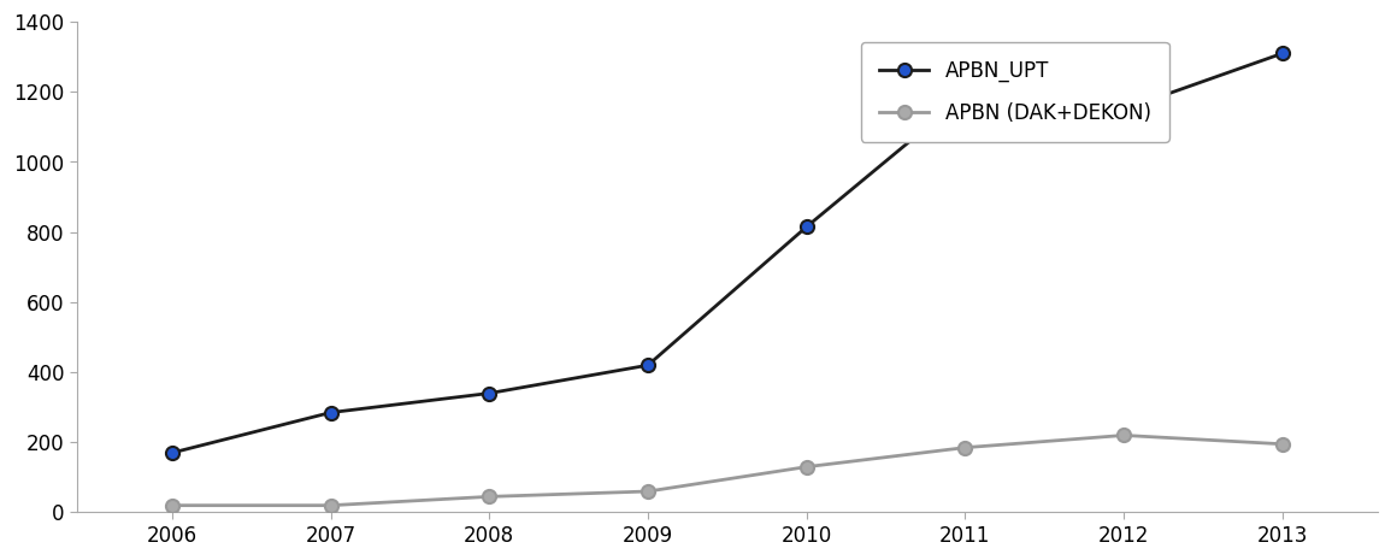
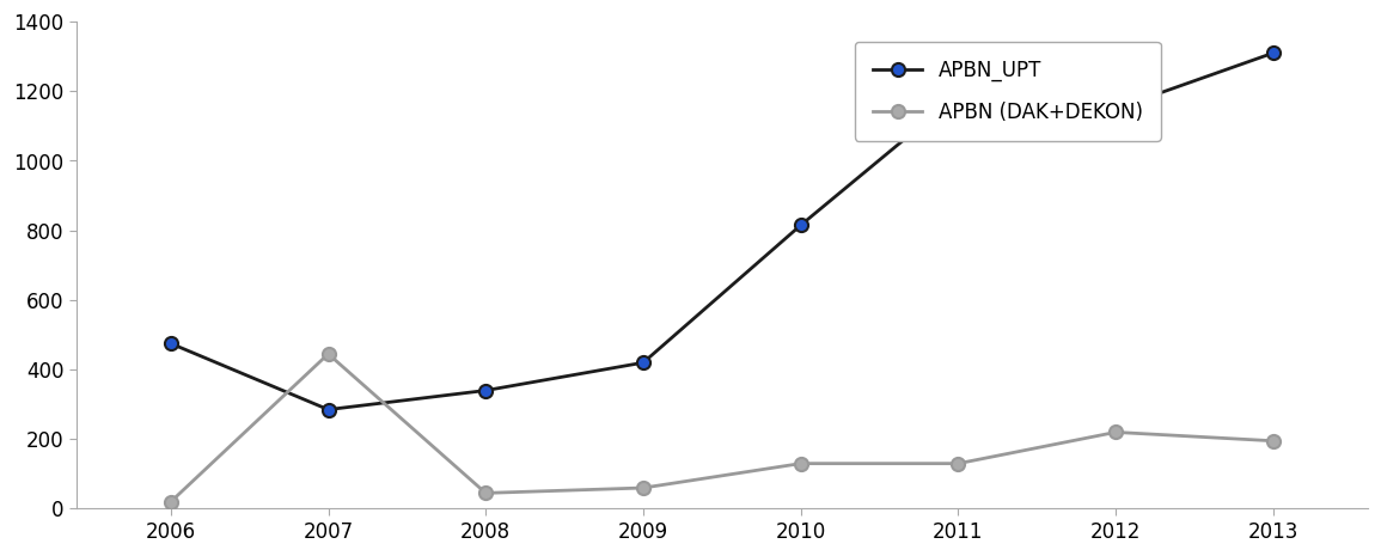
APBN_UPT/2006: 170 -> 475
APBN (DAK+DEKON)/2007: 20 -> 445
APBN (DAK+DEKON)/2011: 185 -> 130
